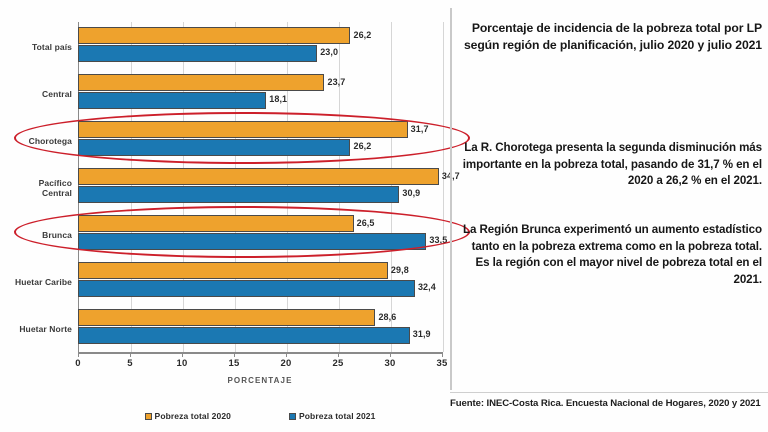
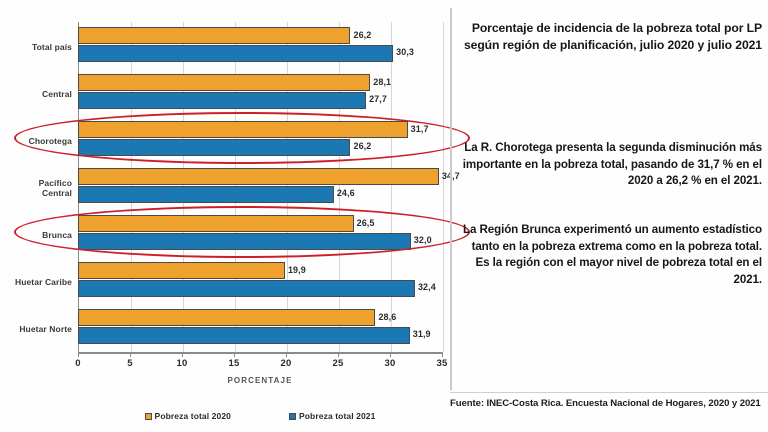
Pobreza total 2021/Total país: 23,0 -> 30,3
Pobreza total 2020/Central: 23,7 -> 28,1
Pobreza total 2021/Central: 18,1 -> 27,7
Pobreza total 2021/Pacífico Central: 30,9 -> 24,6
Pobreza total 2021/Brunca: 33,5 -> 32,0
Pobreza total 2020/Huetar Caribe: 29,8 -> 19,9
